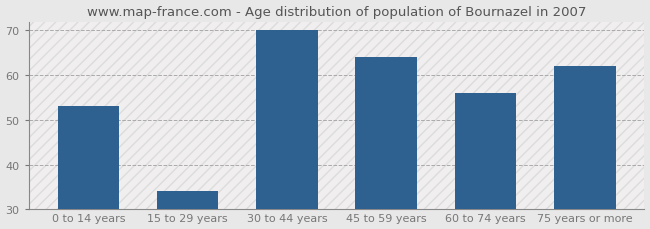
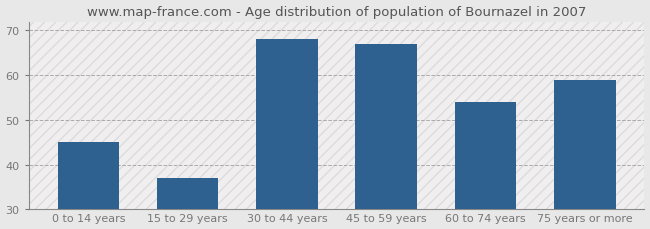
0 to 14 years: 53 -> 45
15 to 29 years: 34 -> 37
30 to 44 years: 70 -> 68
45 to 59 years: 64 -> 67
60 to 74 years: 56 -> 54
75 years or more: 62 -> 59
